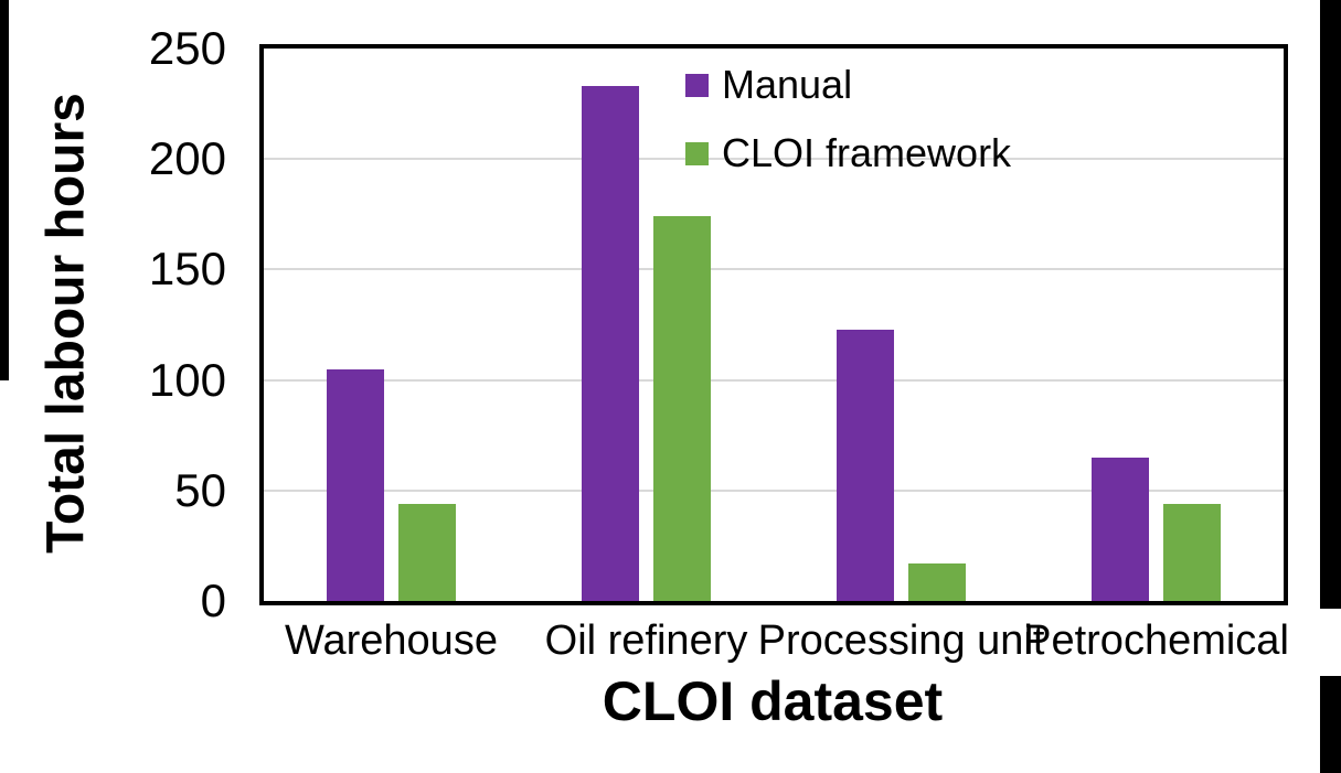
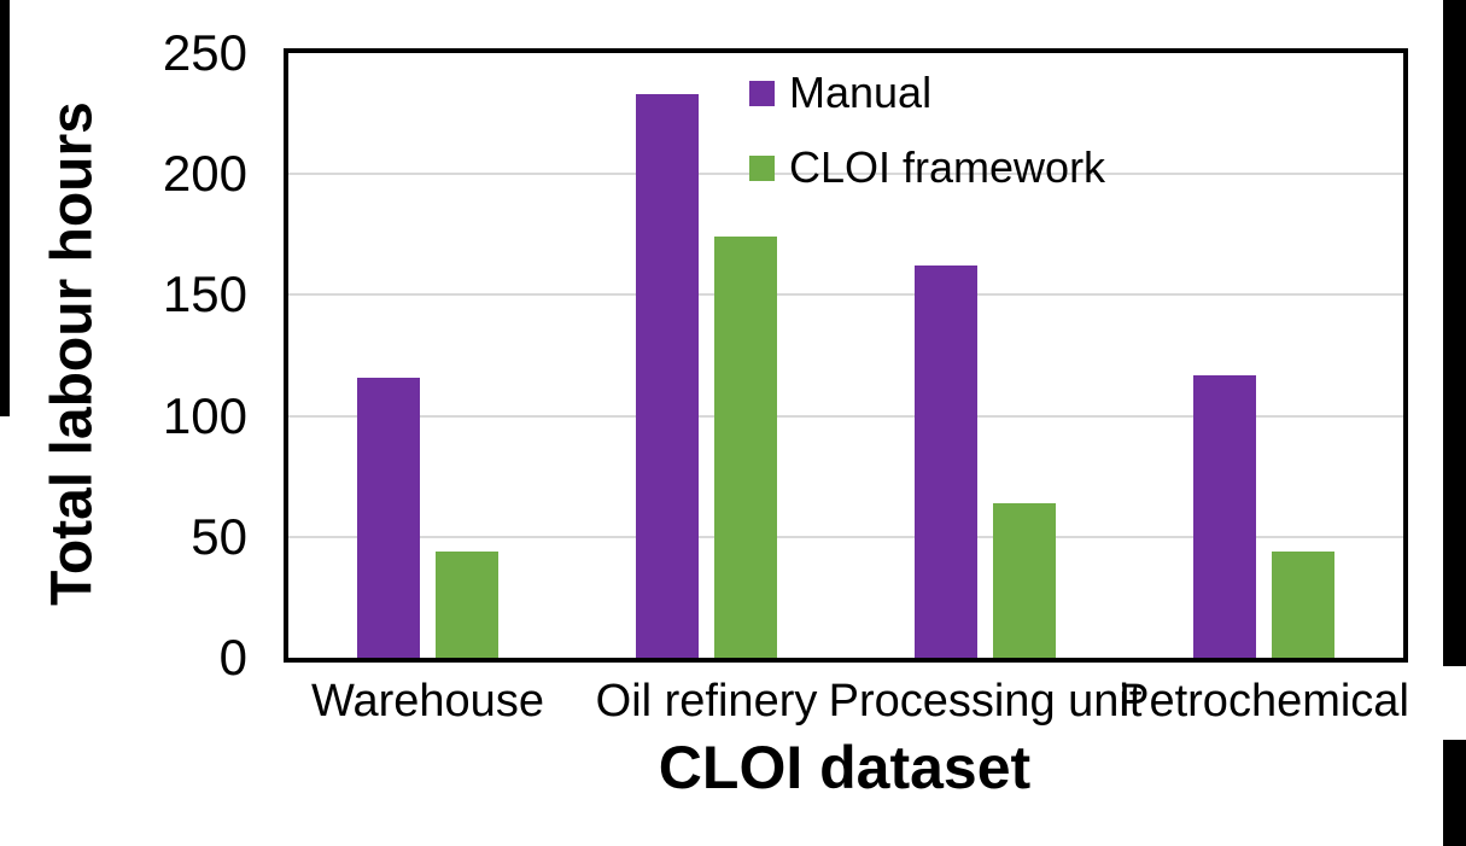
Manual/Warehouse: 105 -> 116
Manual/Processing unit: 123 -> 162
CLOI framework/Processing unit: 17 -> 64
Manual/Petrochemical: 65 -> 117
